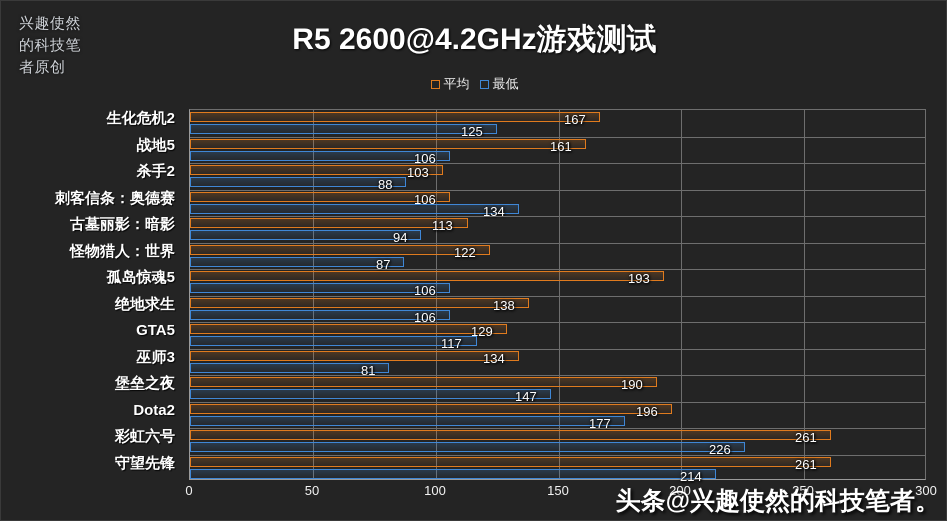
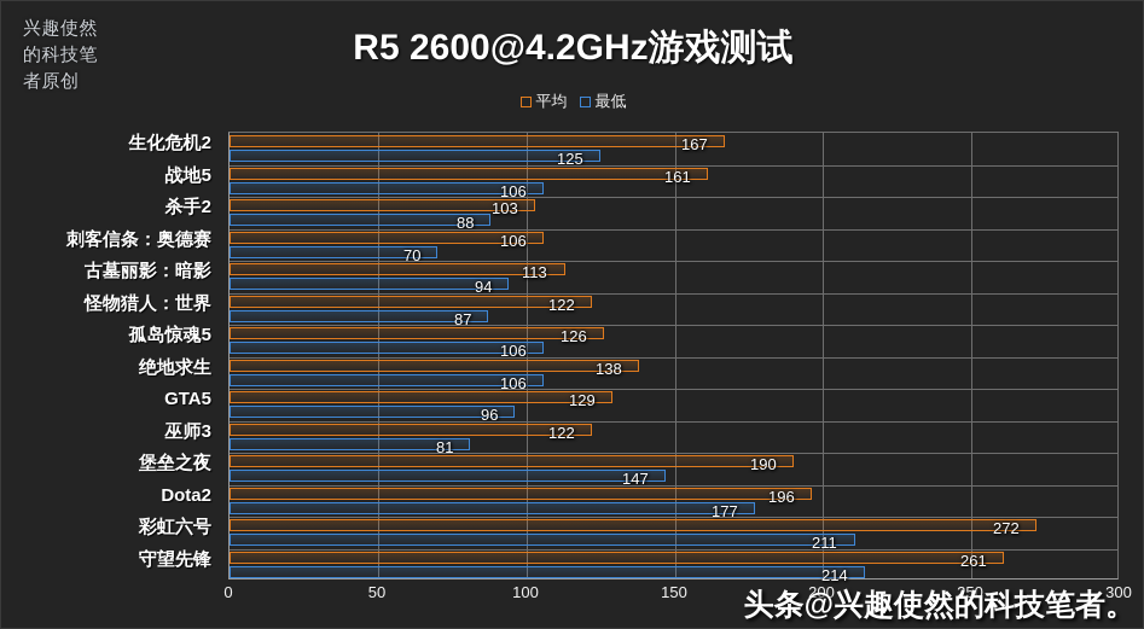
最低/刺客信条：奥德赛: 134 -> 70
平均/孤岛惊魂5: 193 -> 126
最低/GTA5: 117 -> 96
平均/巫师3: 134 -> 122
平均/彩虹六号: 261 -> 272
最低/彩虹六号: 226 -> 211
